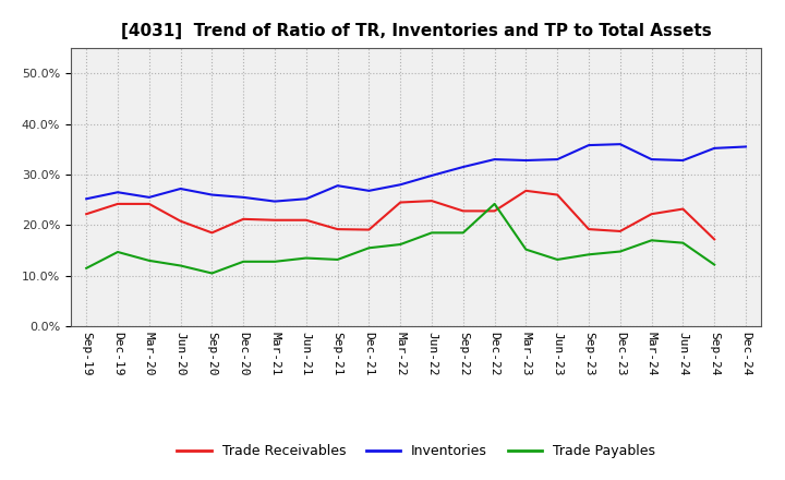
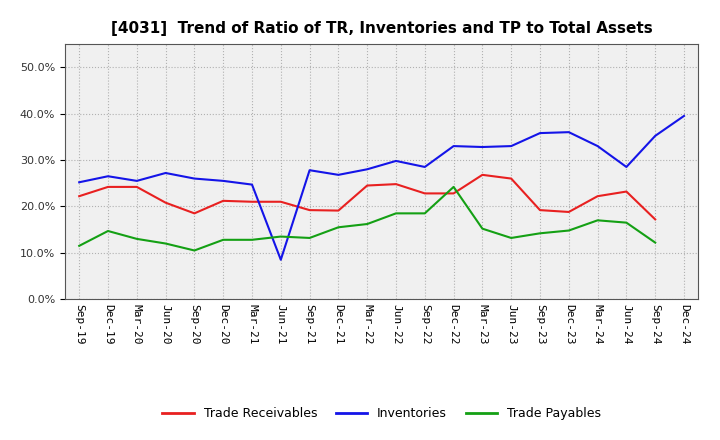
Inventories/Jun-21: 25.2% -> 8.5%
Inventories/Sep-22: 31.5% -> 28.5%
Inventories/Jun-24: 32.8% -> 28.5%
Inventories/Dec-24: 35.5% -> 39.5%
